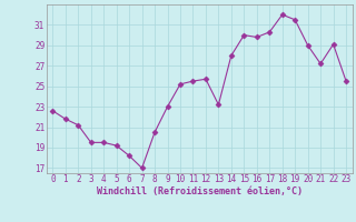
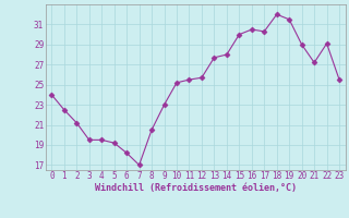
0: 22.6 -> 24.0
1: 21.8 -> 22.5
13: 23.2 -> 27.7
16: 29.8 -> 30.5
